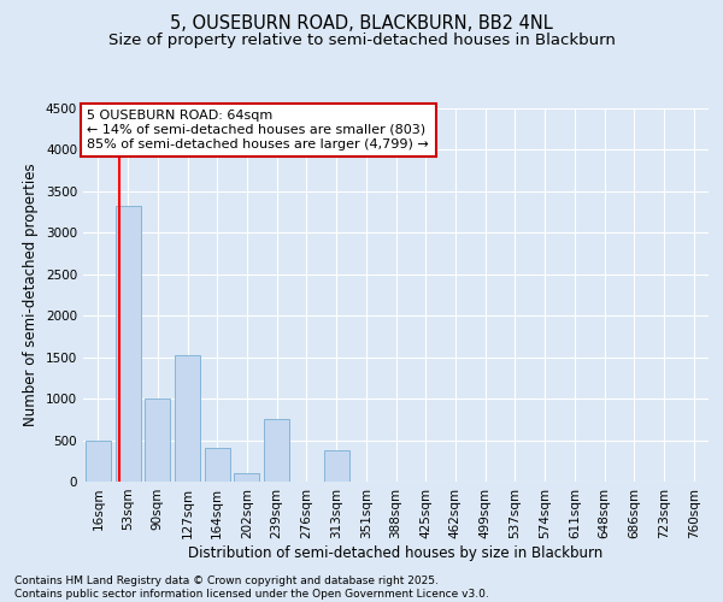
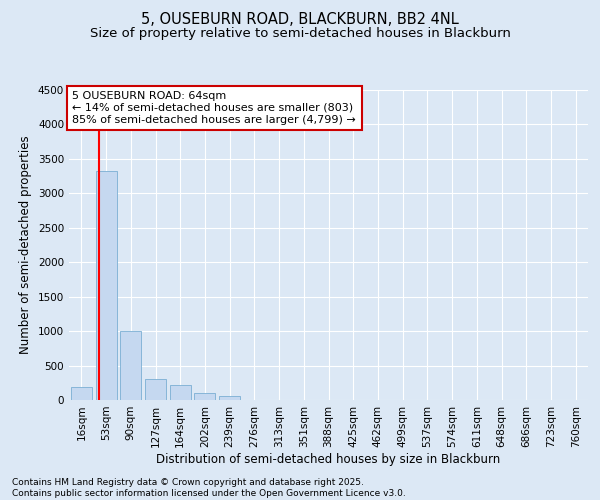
16sqm: 500 -> 180
127sqm: 1520 -> 310
164sqm: 400 -> 220
239sqm: 760 -> 60
313sqm: 380 -> 0
